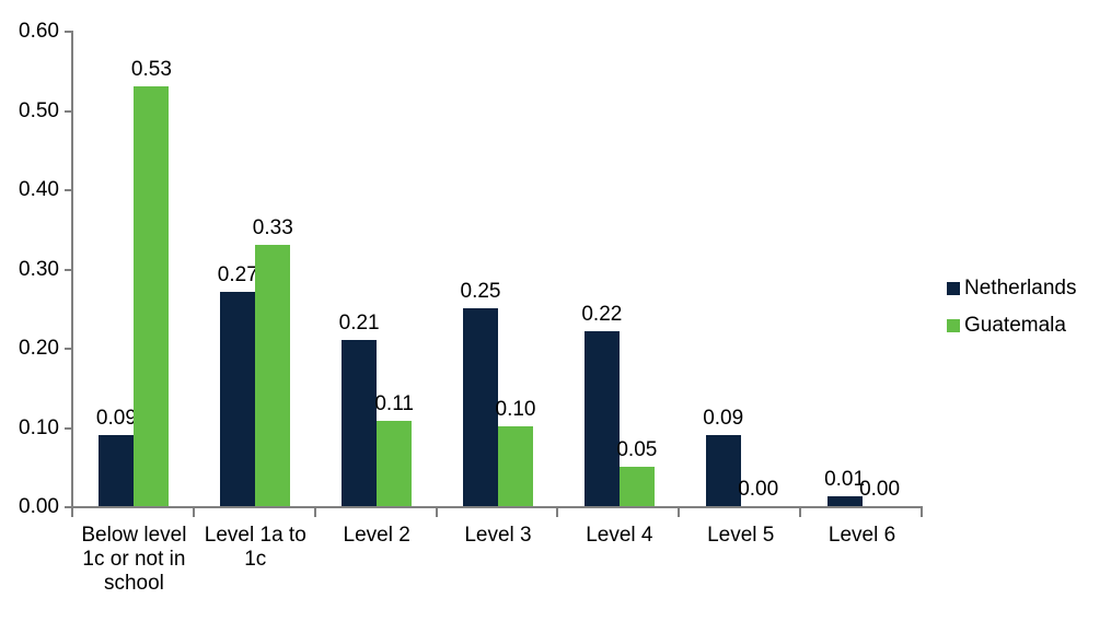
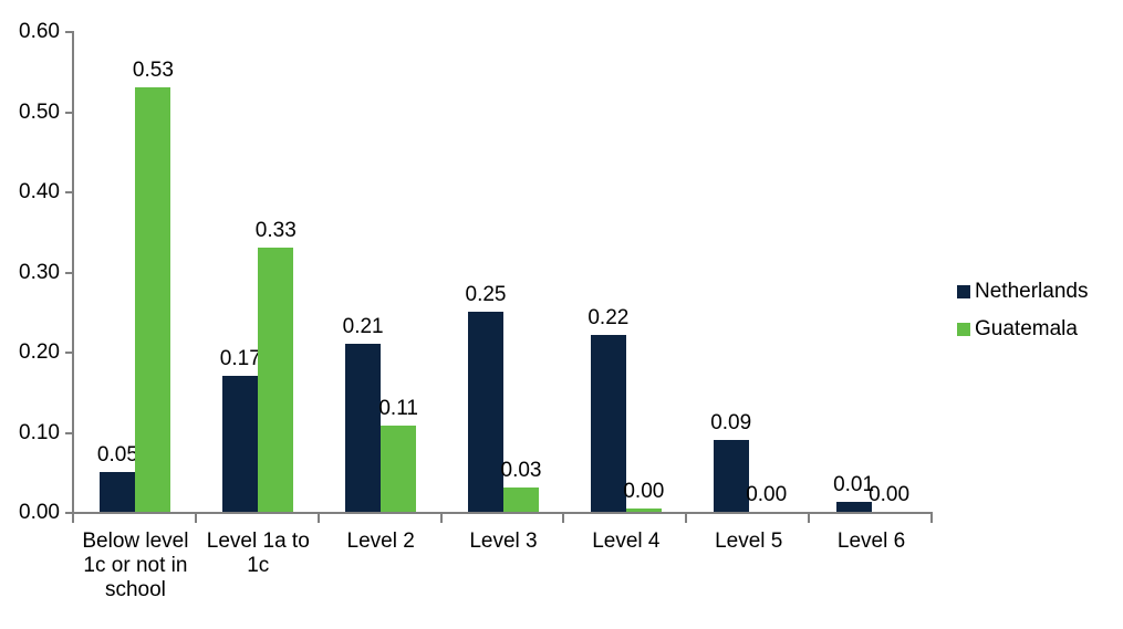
Netherlands/Below level 1c or not in school: 0.09 -> 0.05
Netherlands/Level 1a to 1c: 0.27 -> 0.17
Guatemala/Level 3: 0.10 -> 0.03
Guatemala/Level 4: 0.05 -> 0.00
